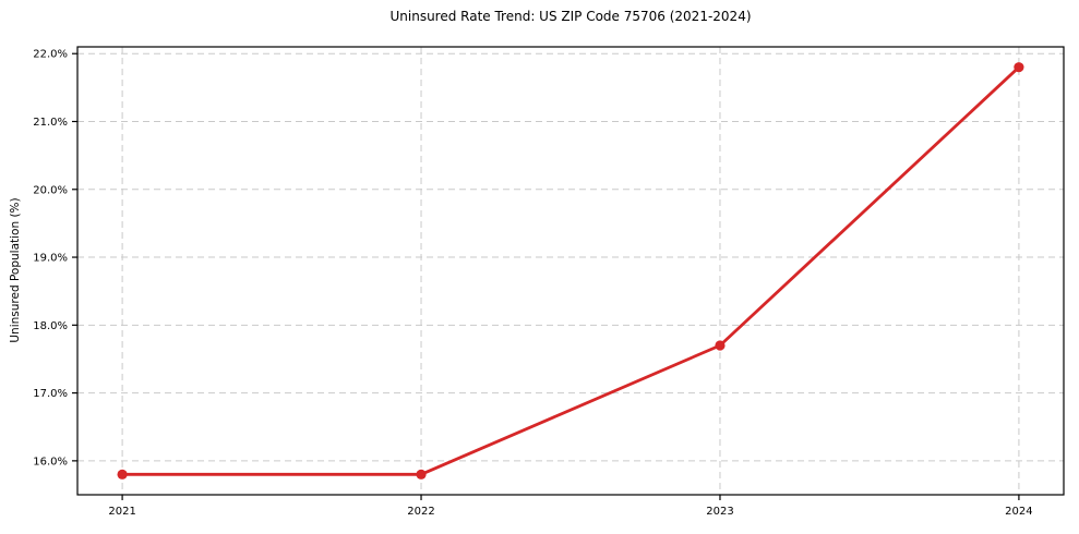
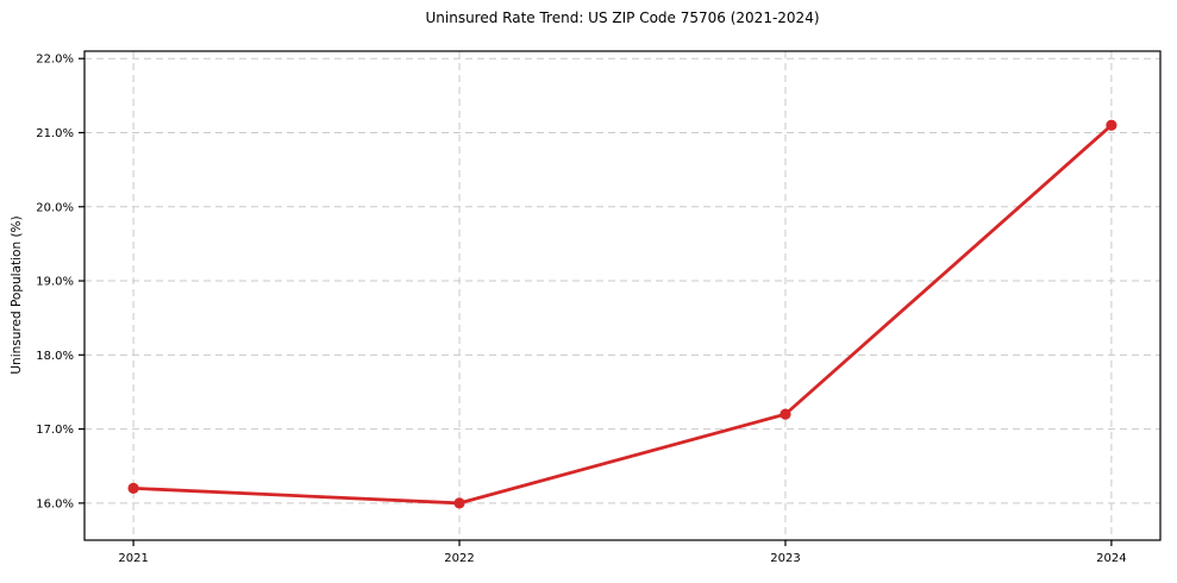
2021: 15.8% -> 16.2%
2022: 15.8% -> 16.0%
2023: 17.7% -> 17.2%
2024: 21.8% -> 21.1%
